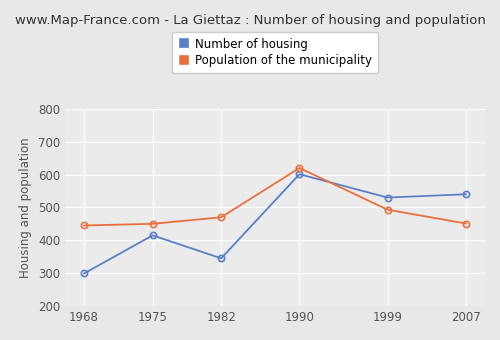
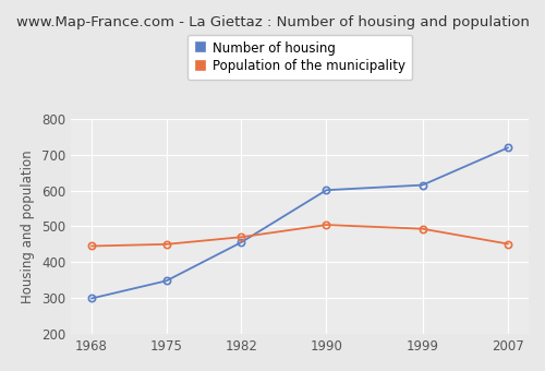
Number of housing/1975: 415 -> 348
Number of housing/1982: 345 -> 455
Population of the municipality/1990: 620 -> 504
Number of housing/1999: 530 -> 615
Number of housing/2007: 540 -> 719
